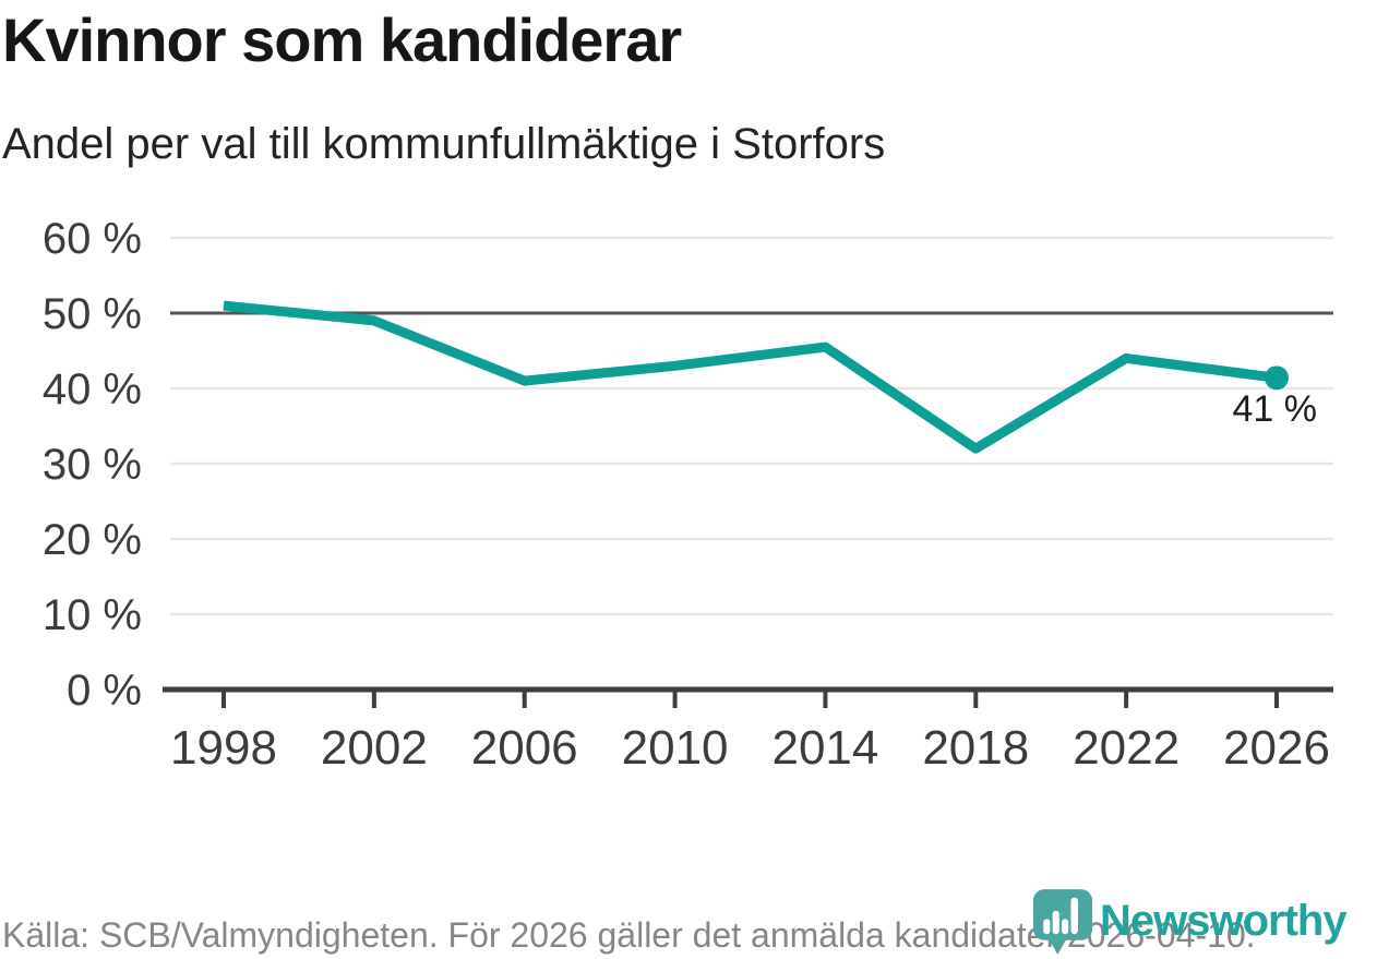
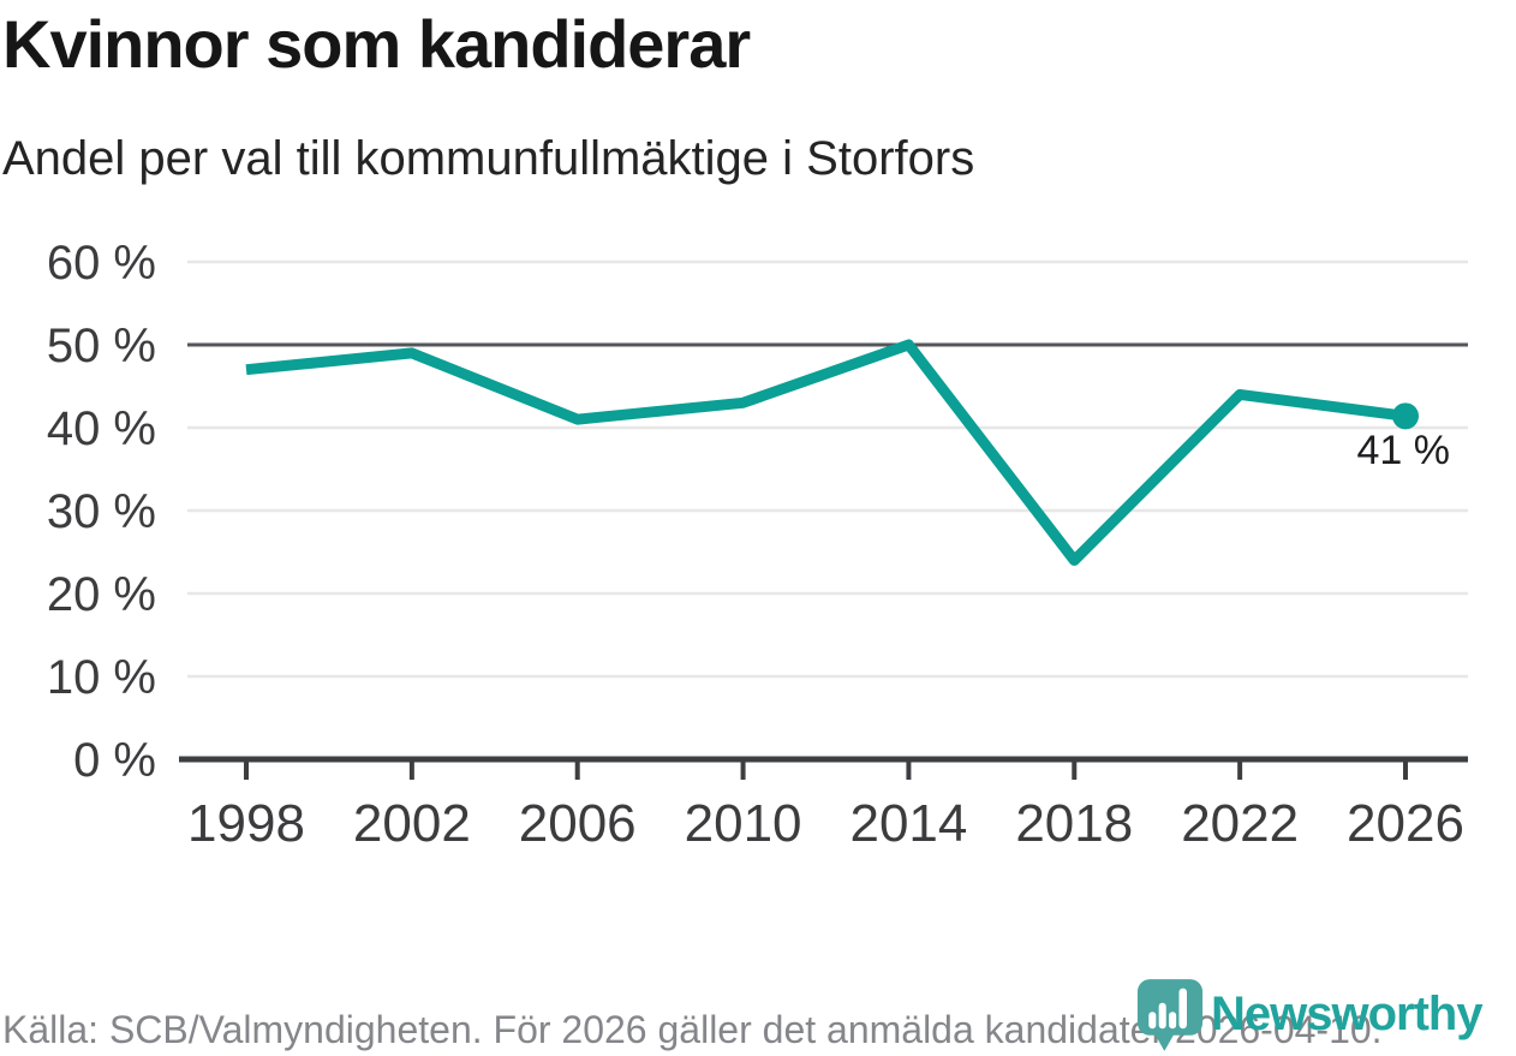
1998: 51% -> 47%
2014: 46% -> 50%
2018: 32% -> 24%
